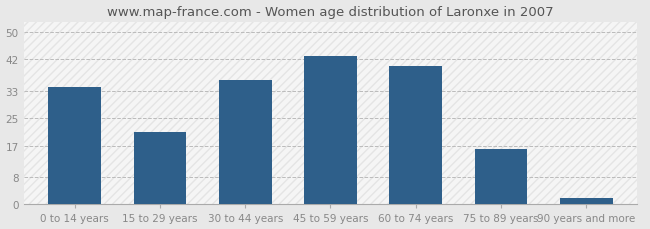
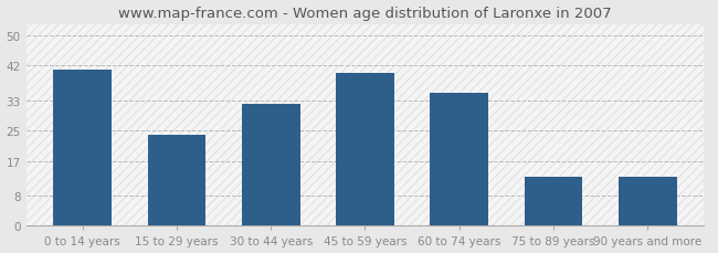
0 to 14 years: 34 -> 41
15 to 29 years: 21 -> 24
30 to 44 years: 36 -> 32
45 to 59 years: 43 -> 40
60 to 74 years: 40 -> 35
75 to 89 years: 16 -> 13
90 years and more: 2 -> 13
